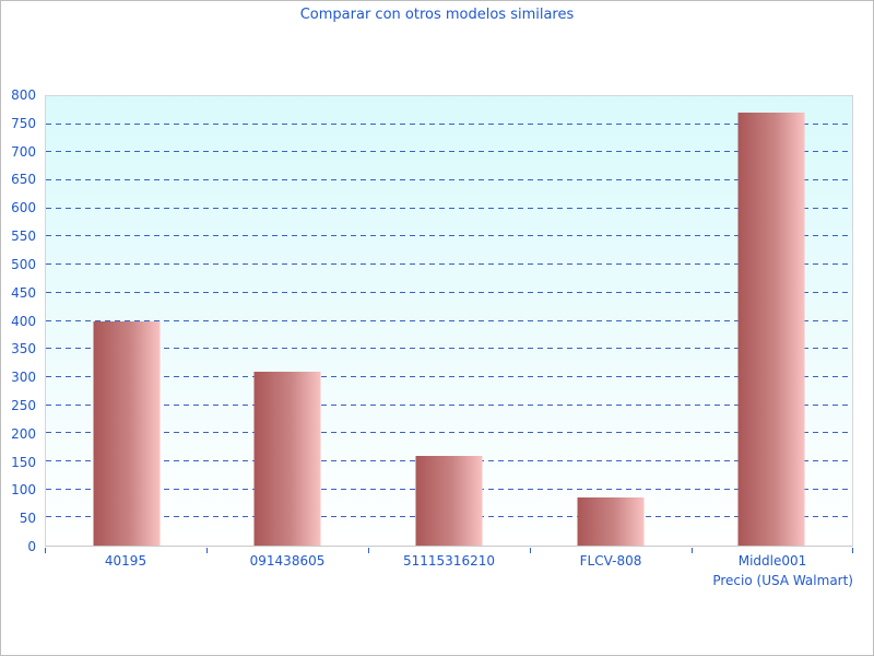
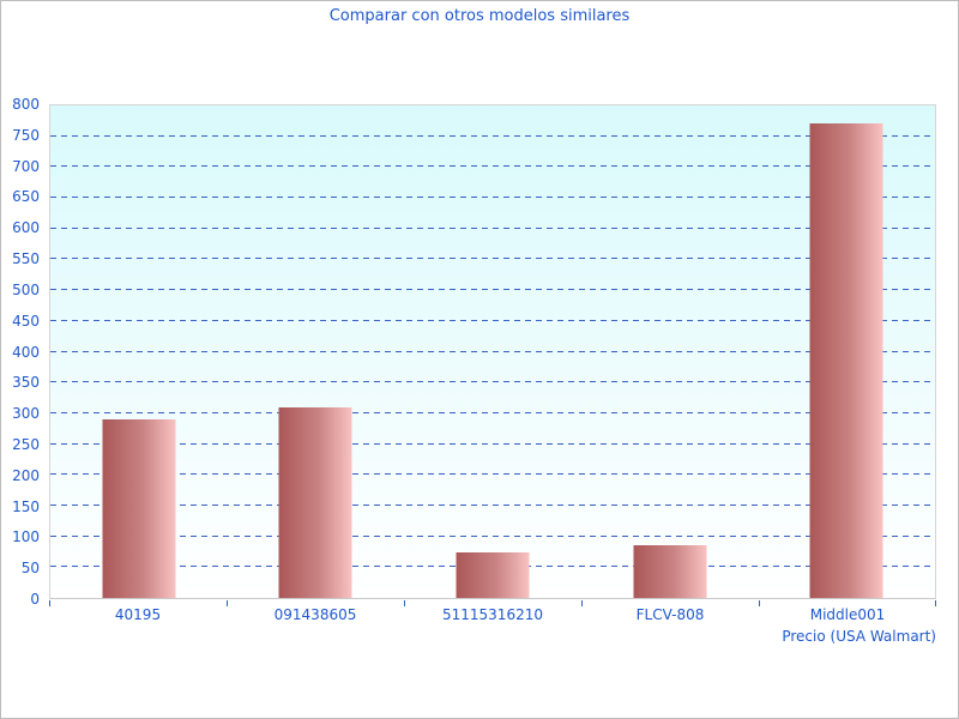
40195: 400 -> 290
51115316210: 160 -> 70
